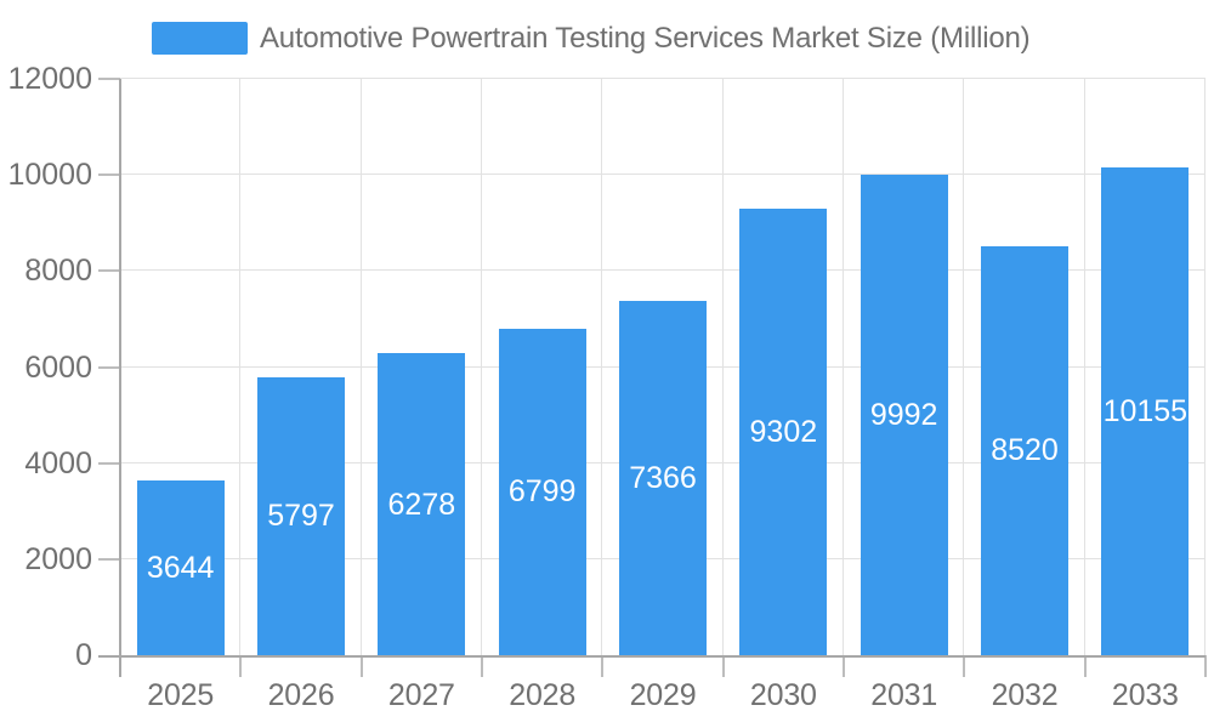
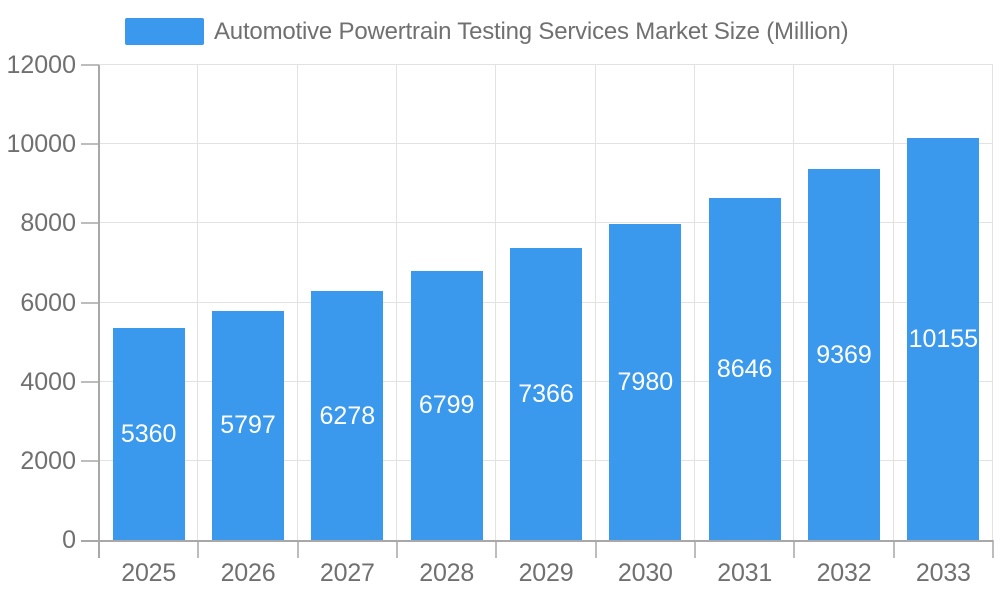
2025: 3644 -> 5360
2030: 9302 -> 7980
2031: 9992 -> 8646
2032: 8520 -> 9369
